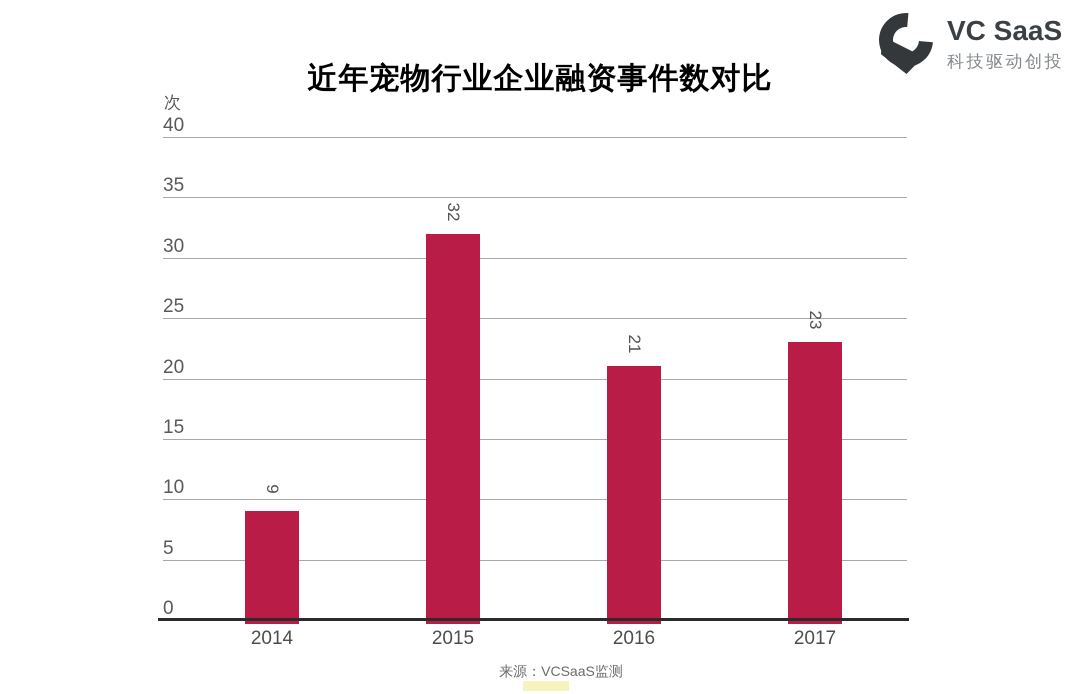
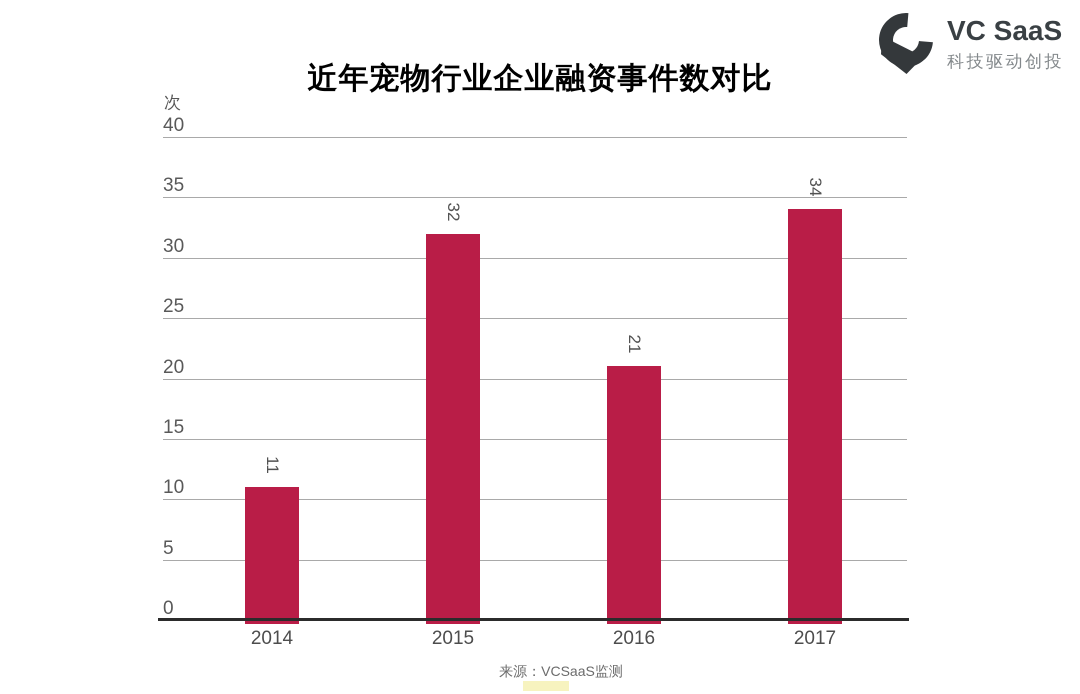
2014: 9 -> 11
2017: 23 -> 34
